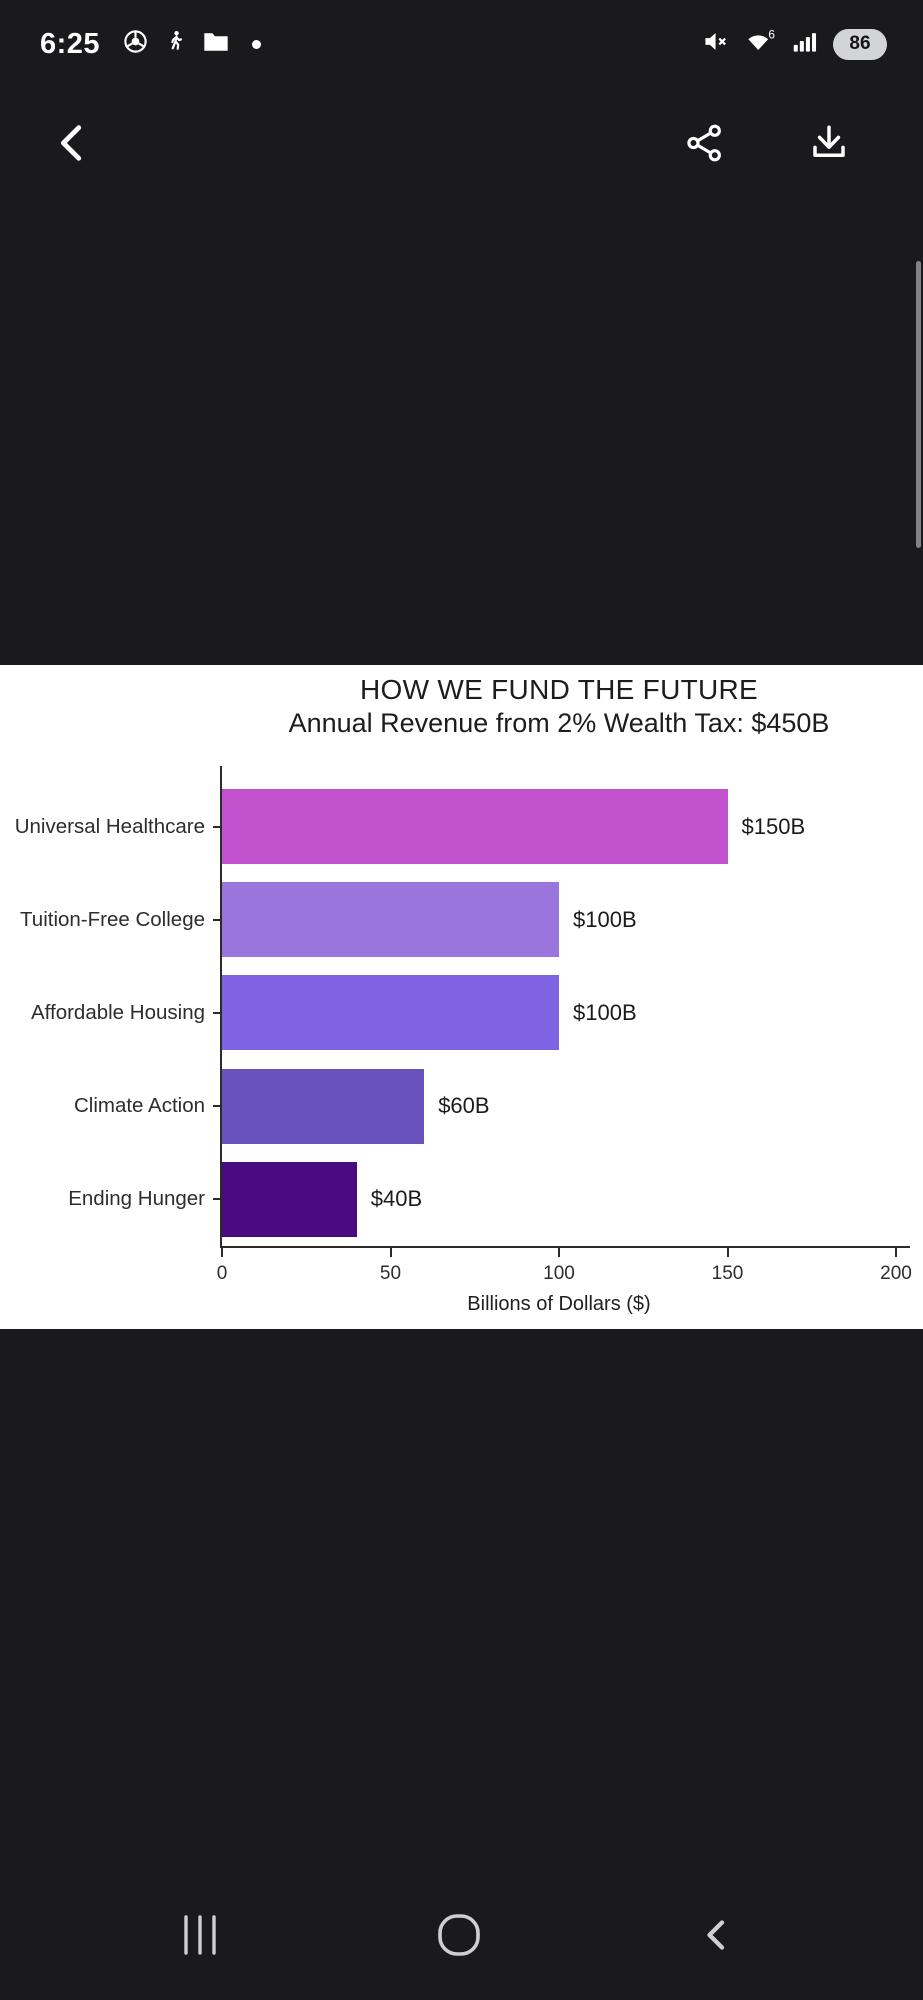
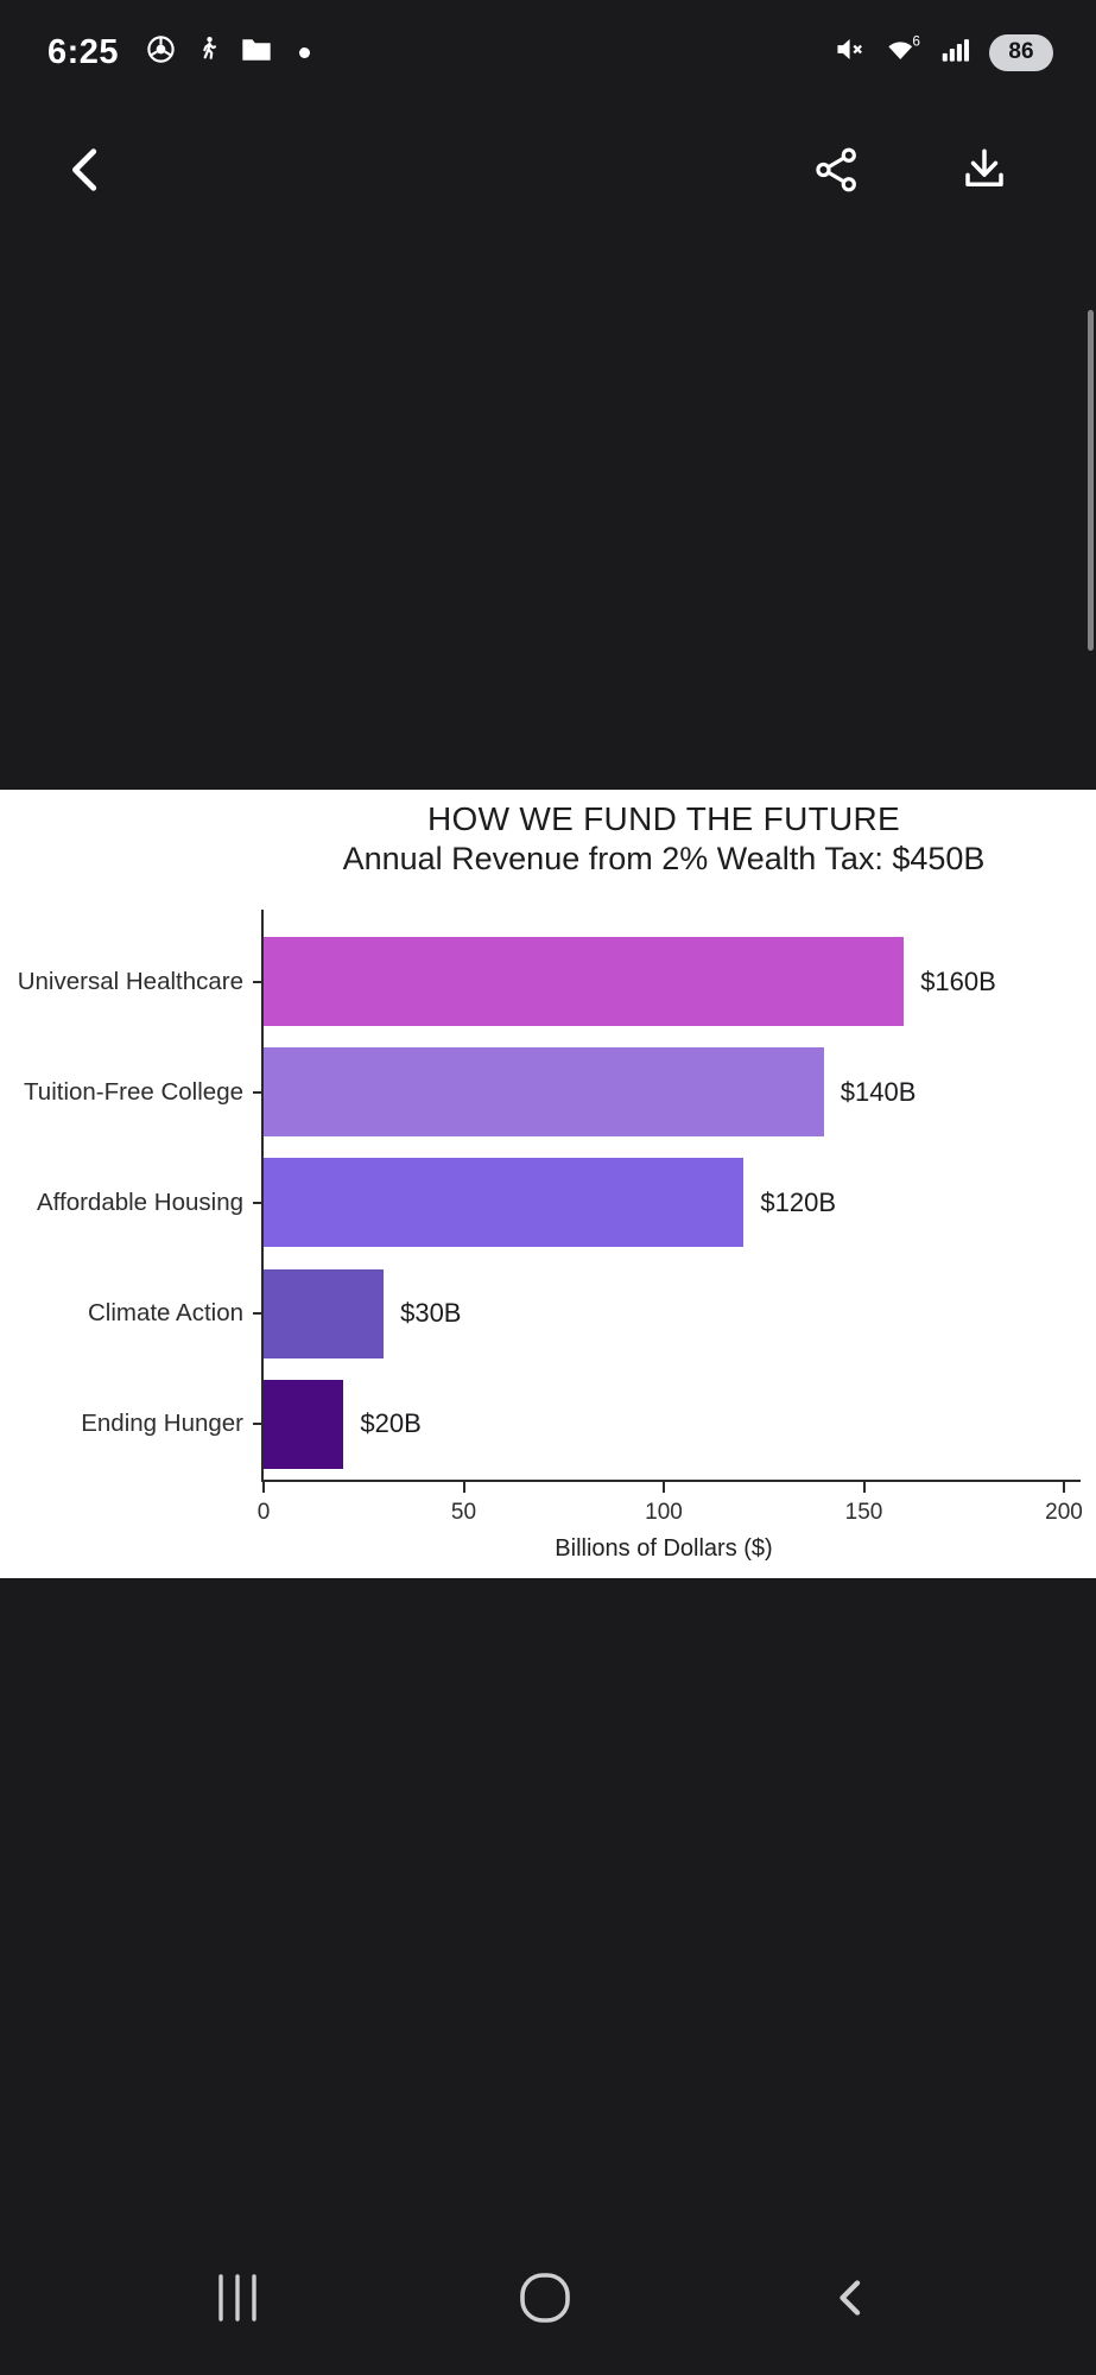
Universal Healthcare: $150B -> $160B
Tuition-Free College: $100B -> $140B
Affordable Housing: $100B -> $120B
Climate Action: $60B -> $30B
Ending Hunger: $40B -> $20B
